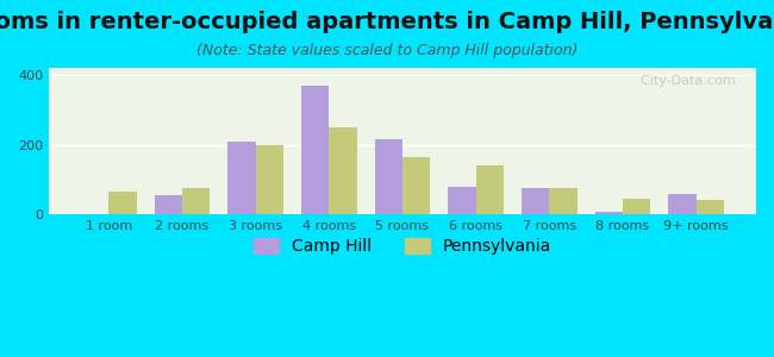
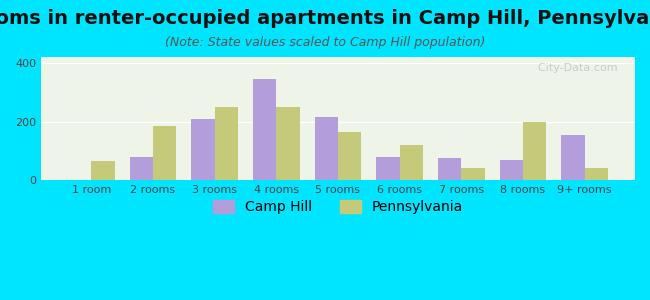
Camp Hill/2 rooms: 55 -> 80
Pennsylvania/2 rooms: 75 -> 185
Pennsylvania/3 rooms: 200 -> 250
Camp Hill/4 rooms: 370 -> 345
Pennsylvania/6 rooms: 140 -> 120
Pennsylvania/7 rooms: 75 -> 40
Camp Hill/8 rooms: 8 -> 70
Pennsylvania/8 rooms: 45 -> 200
Camp Hill/9+ rooms: 60 -> 155
